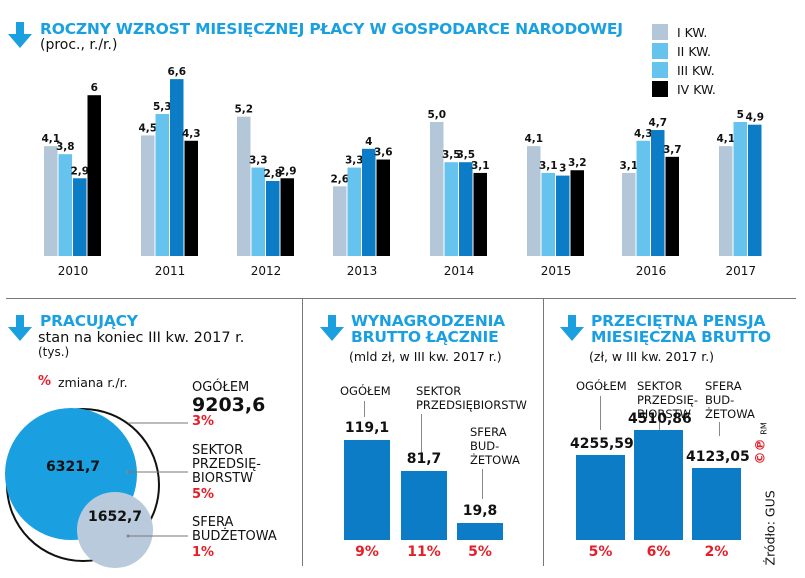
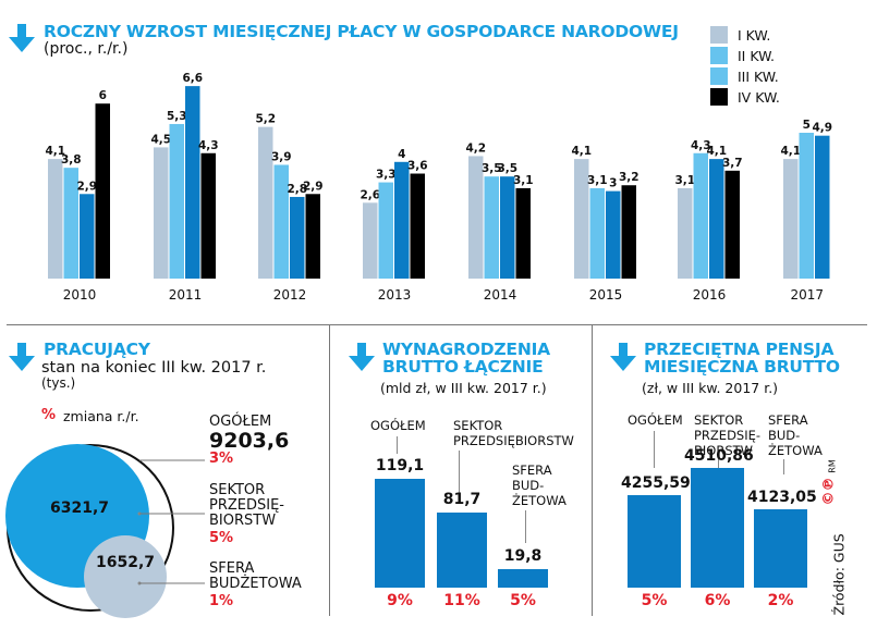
ROCZNY WZROST MIESIĘCZNEJ PŁACY W GOSPODARCE NARODOWEJ/II KW./2012: 3,3 -> 3,9
ROCZNY WZROST MIESIĘCZNEJ PŁACY W GOSPODARCE NARODOWEJ/I KW./2014: 5,0 -> 4,2
ROCZNY WZROST MIESIĘCZNEJ PŁACY W GOSPODARCE NARODOWEJ/III KW./2016: 4,7 -> 4,1
